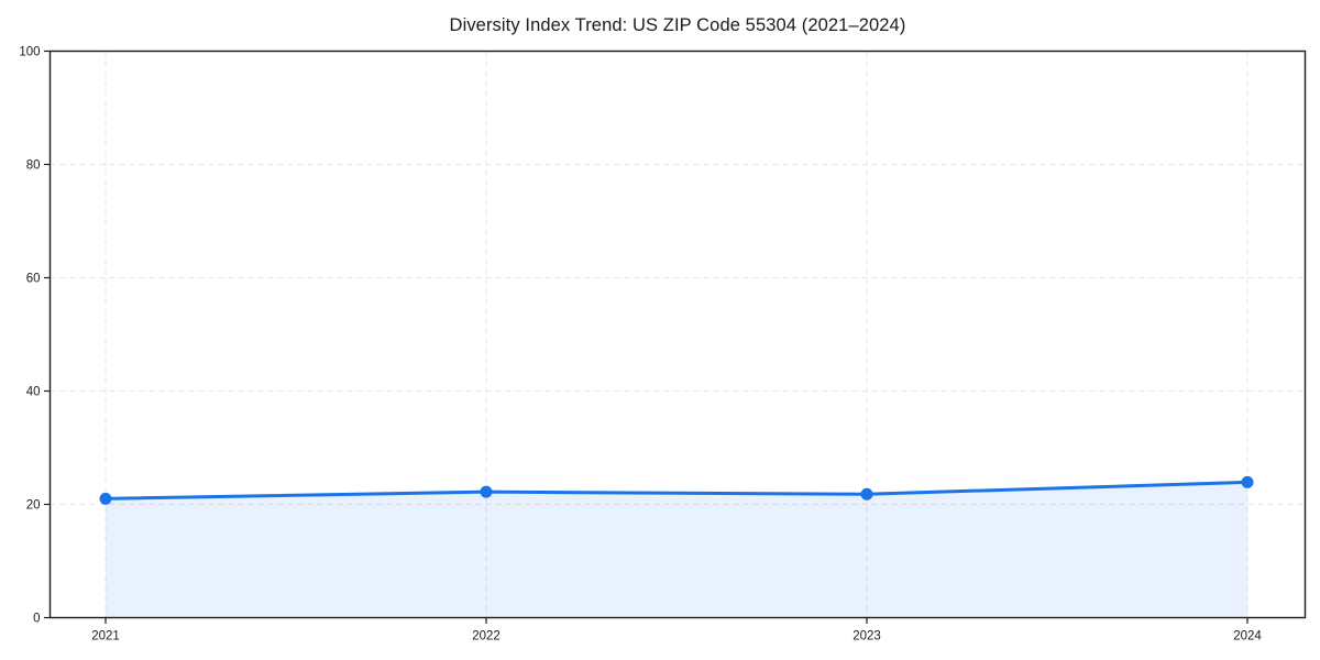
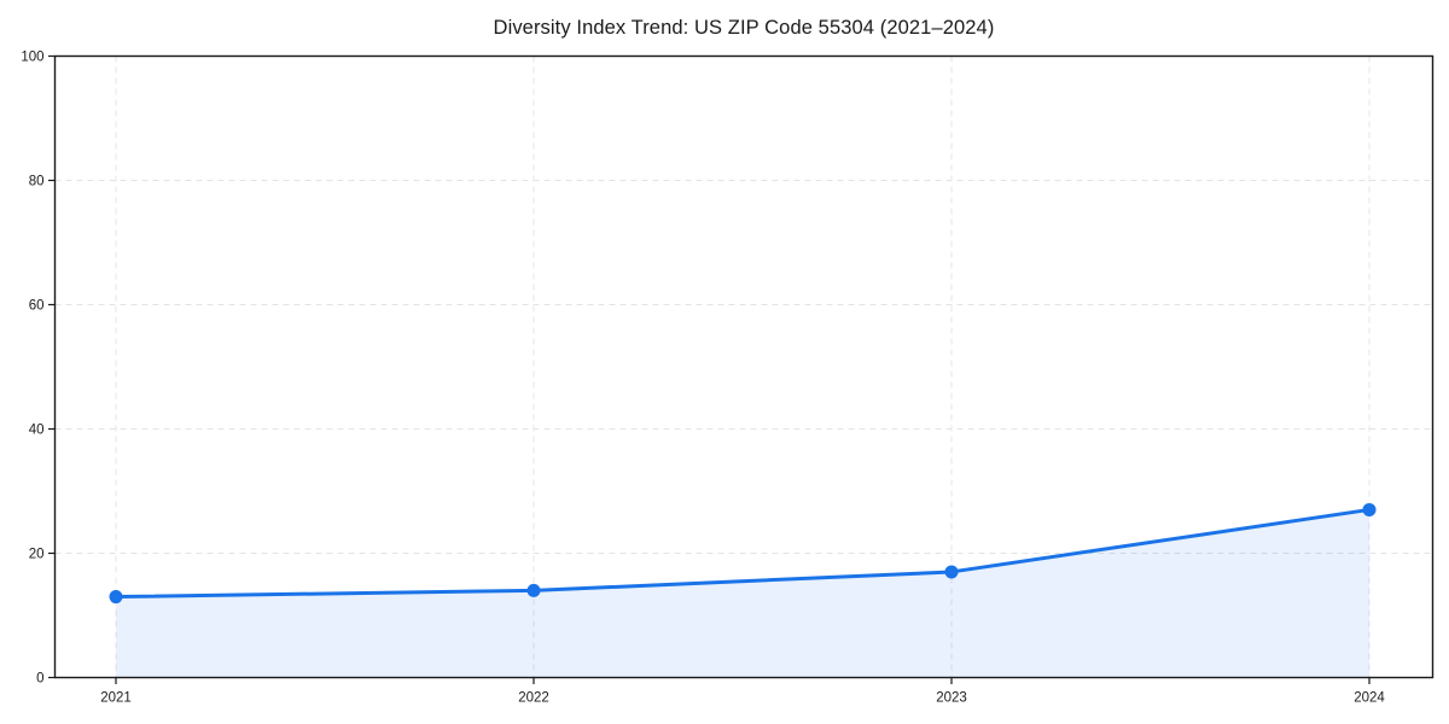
2021: 21 -> 13
2022: 22 -> 14
2023: 22 -> 17
2024: 24 -> 27
